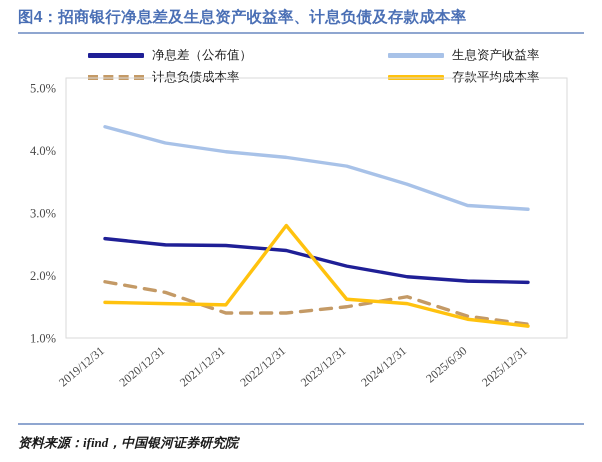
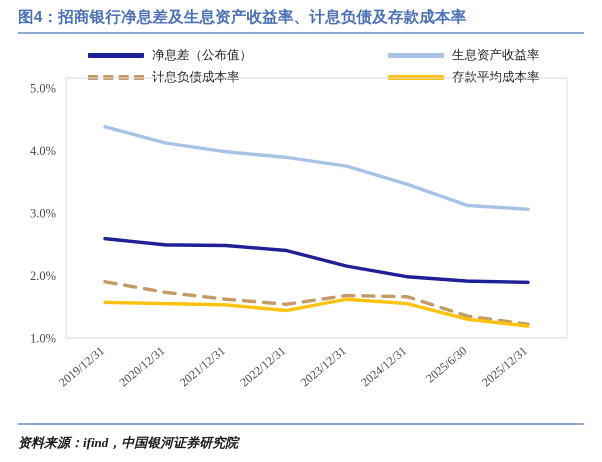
计息负债成本率/2021/12/31: 1.4% -> 1.6%
计息负债成本率/2022/12/31: 1.4% -> 1.5%
存款平均成本率/2022/12/31: 2.8% -> 1.4%
计息负债成本率/2023/12/31: 1.5% -> 1.7%
